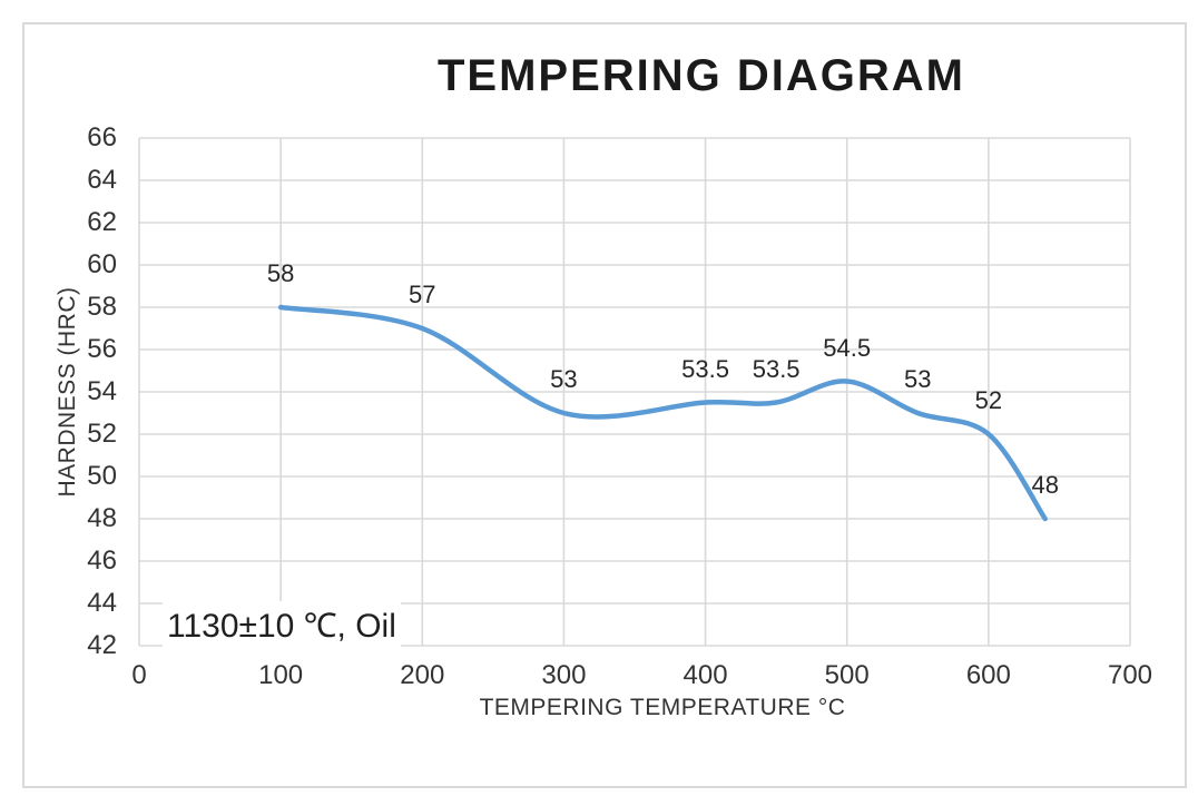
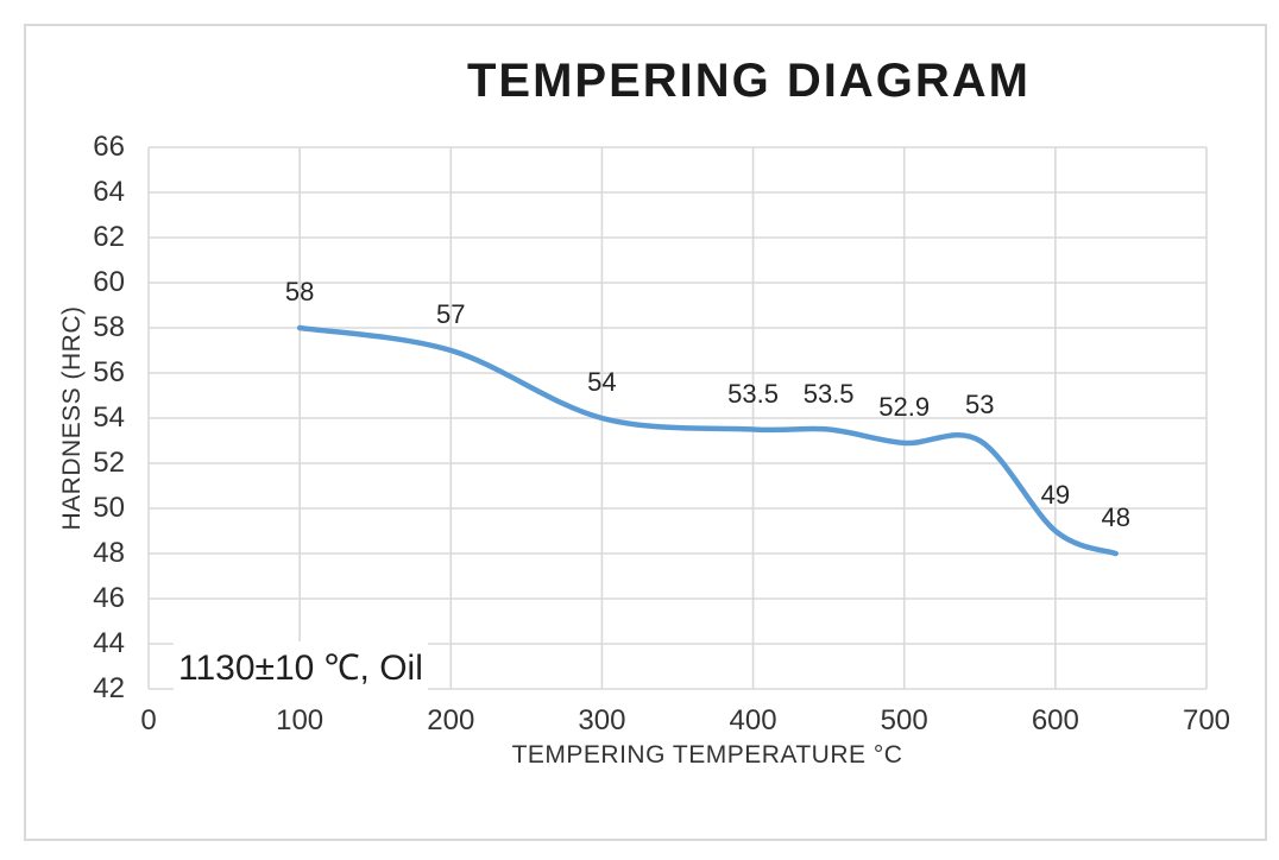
300: 53 -> 54
500: 54.5 -> 52.9
600: 52 -> 49
